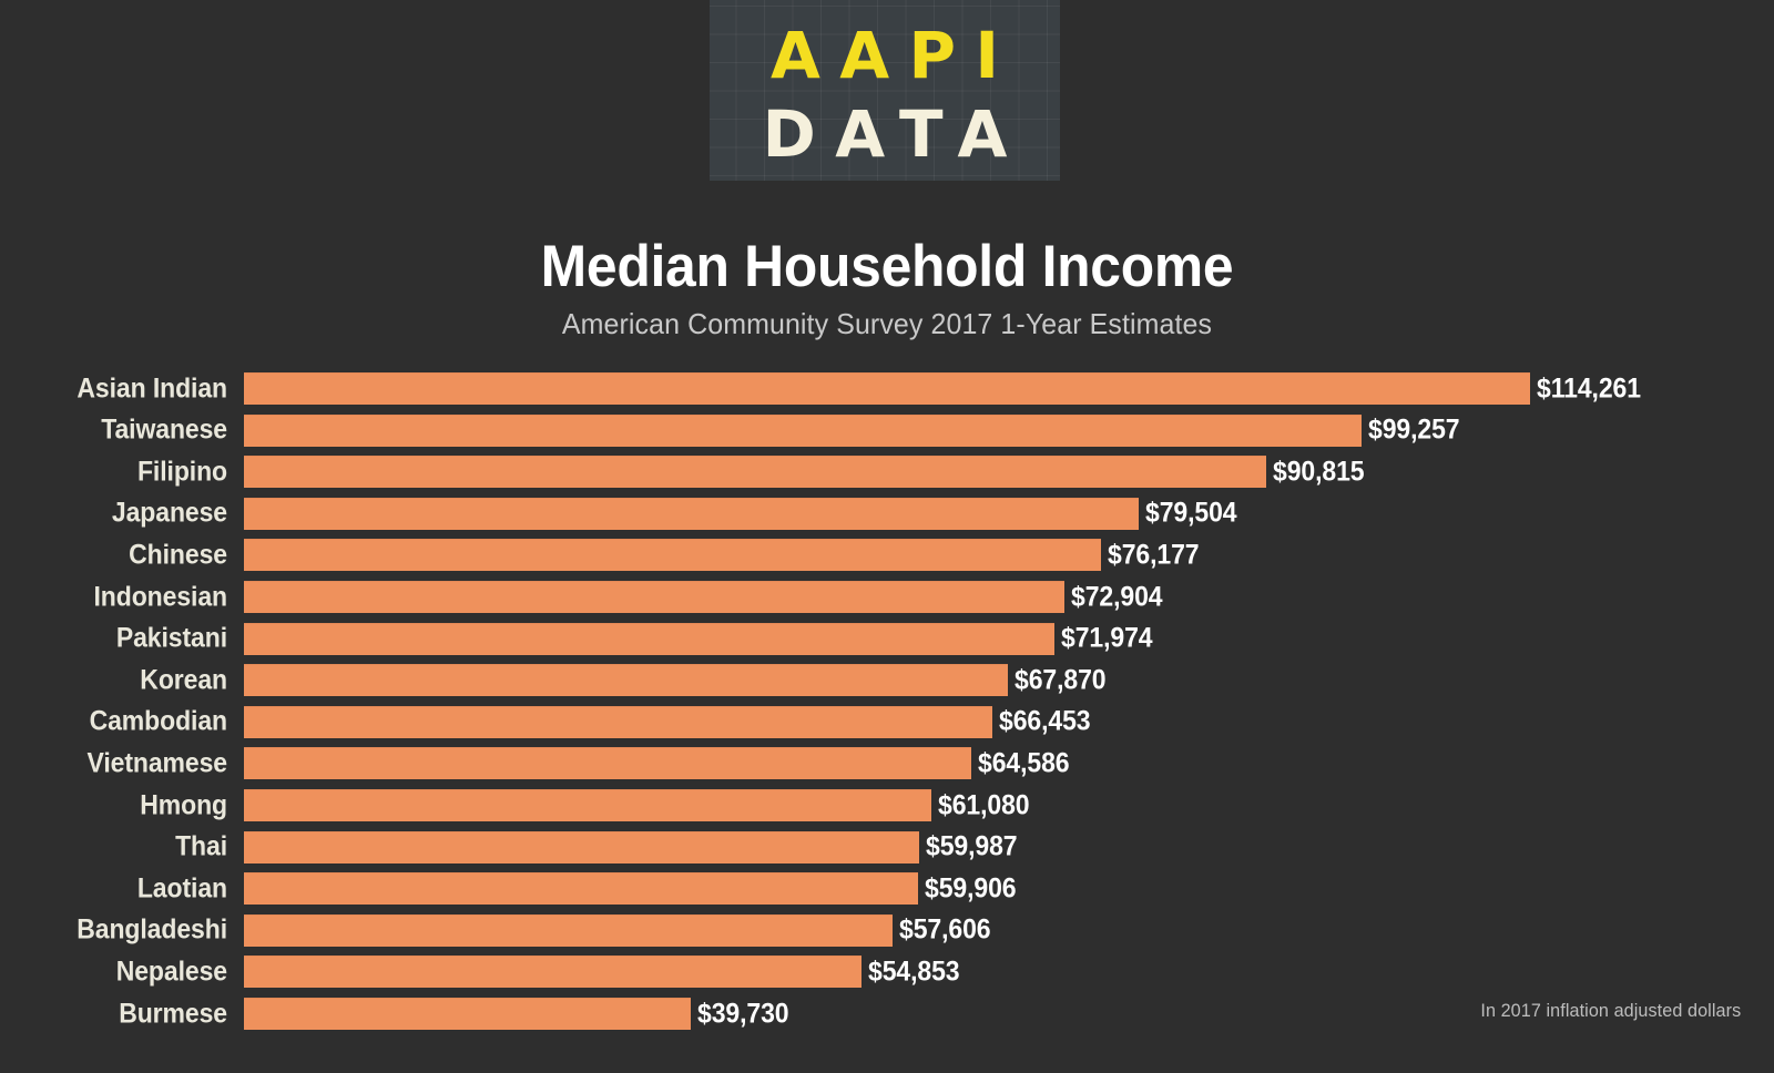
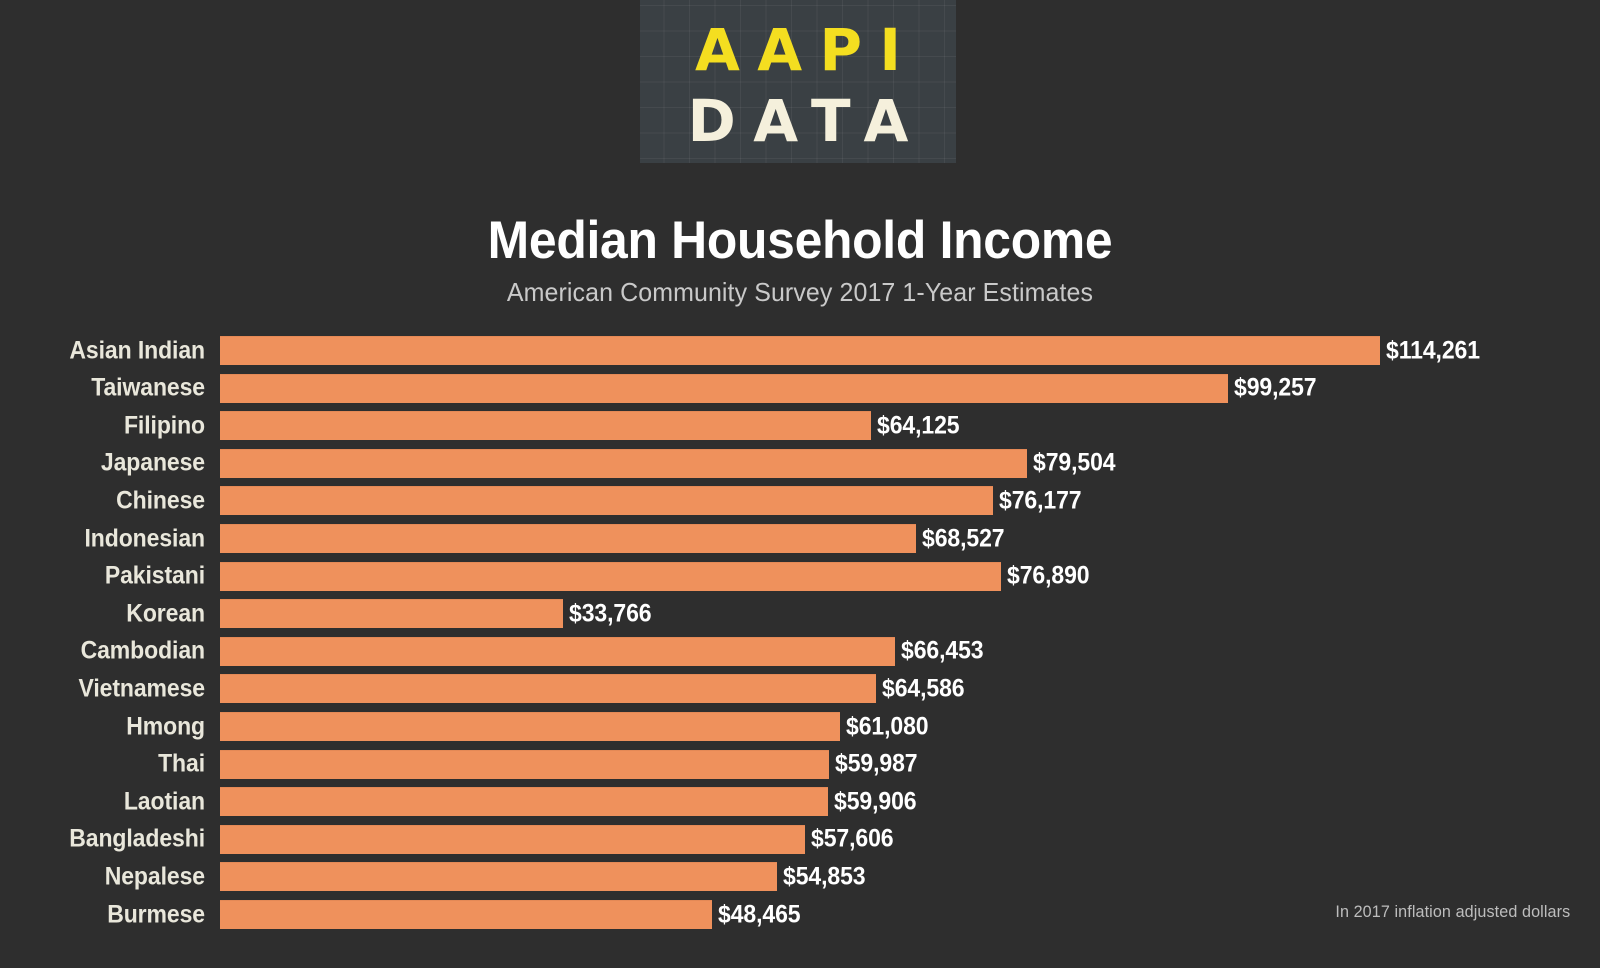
Filipino: $90,815 -> $64,125
Indonesian: $72,904 -> $68,527
Pakistani: $71,974 -> $76,890
Korean: $67,870 -> $33,766
Burmese: $39,730 -> $48,465
